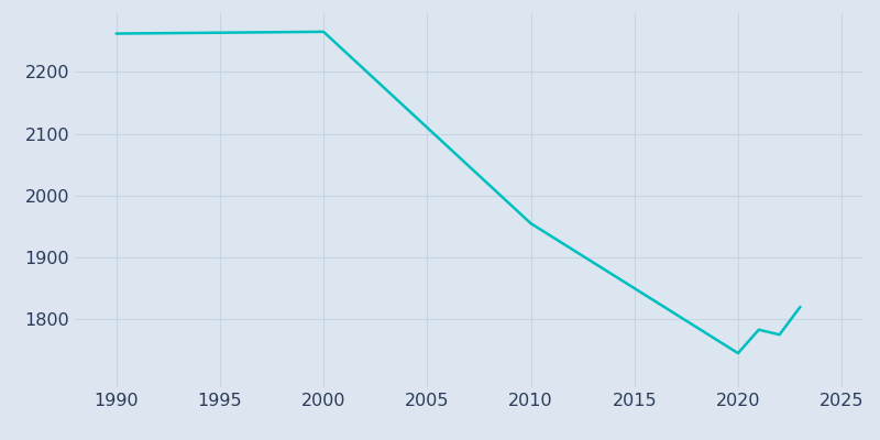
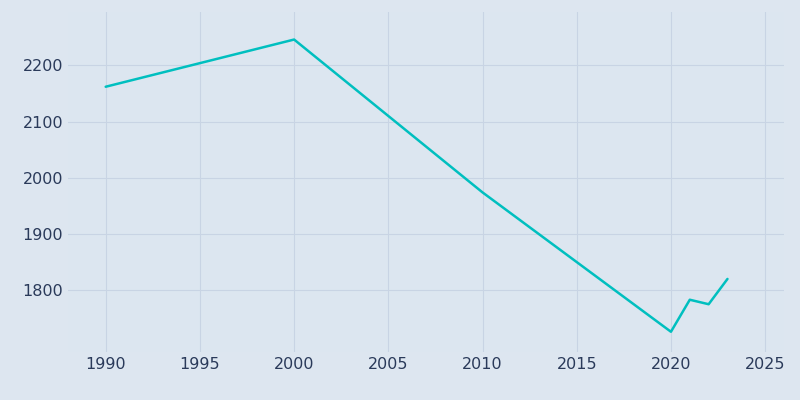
1990: 2262 -> 2162
2000: 2265 -> 2246
2010: 1955 -> 1974
2020: 1745 -> 1726
